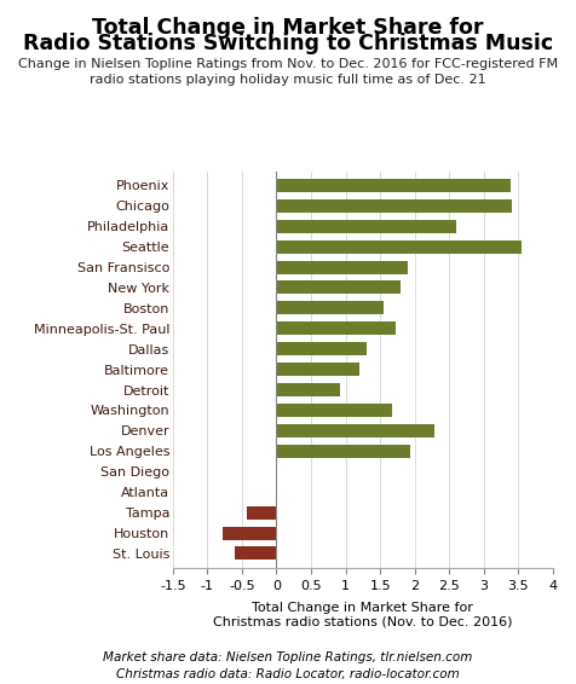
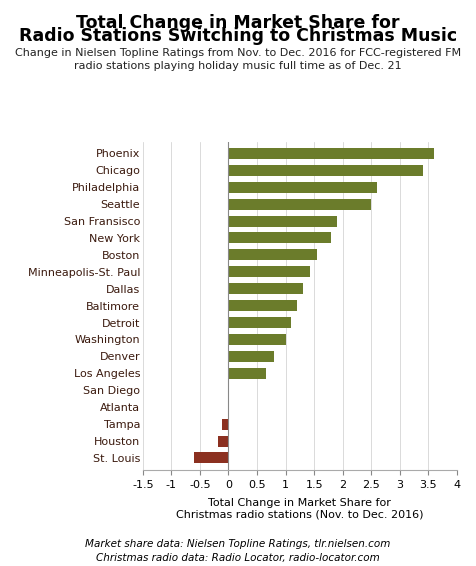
Phoenix: 3.38 -> 3.60
Seattle: 3.54 -> 2.50
Minneapolis-St. Paul: 1.72 -> 1.42
Detroit: 0.92 -> 1.10
Washington: 1.68 -> 1.00
Denver: 2.28 -> 0.80
Los Angeles: 1.94 -> 0.65
Tampa: -0.42 -> -0.12
Houston: -0.78 -> -0.18
